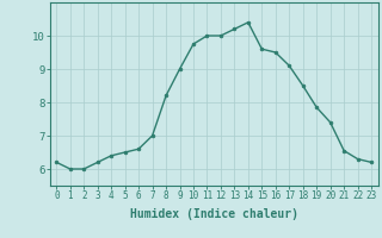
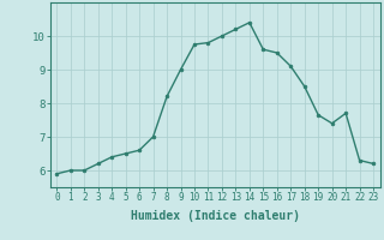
0: 6.20 -> 5.90
11: 10.00 -> 9.80
19: 7.85 -> 7.65
21: 6.55 -> 7.70
